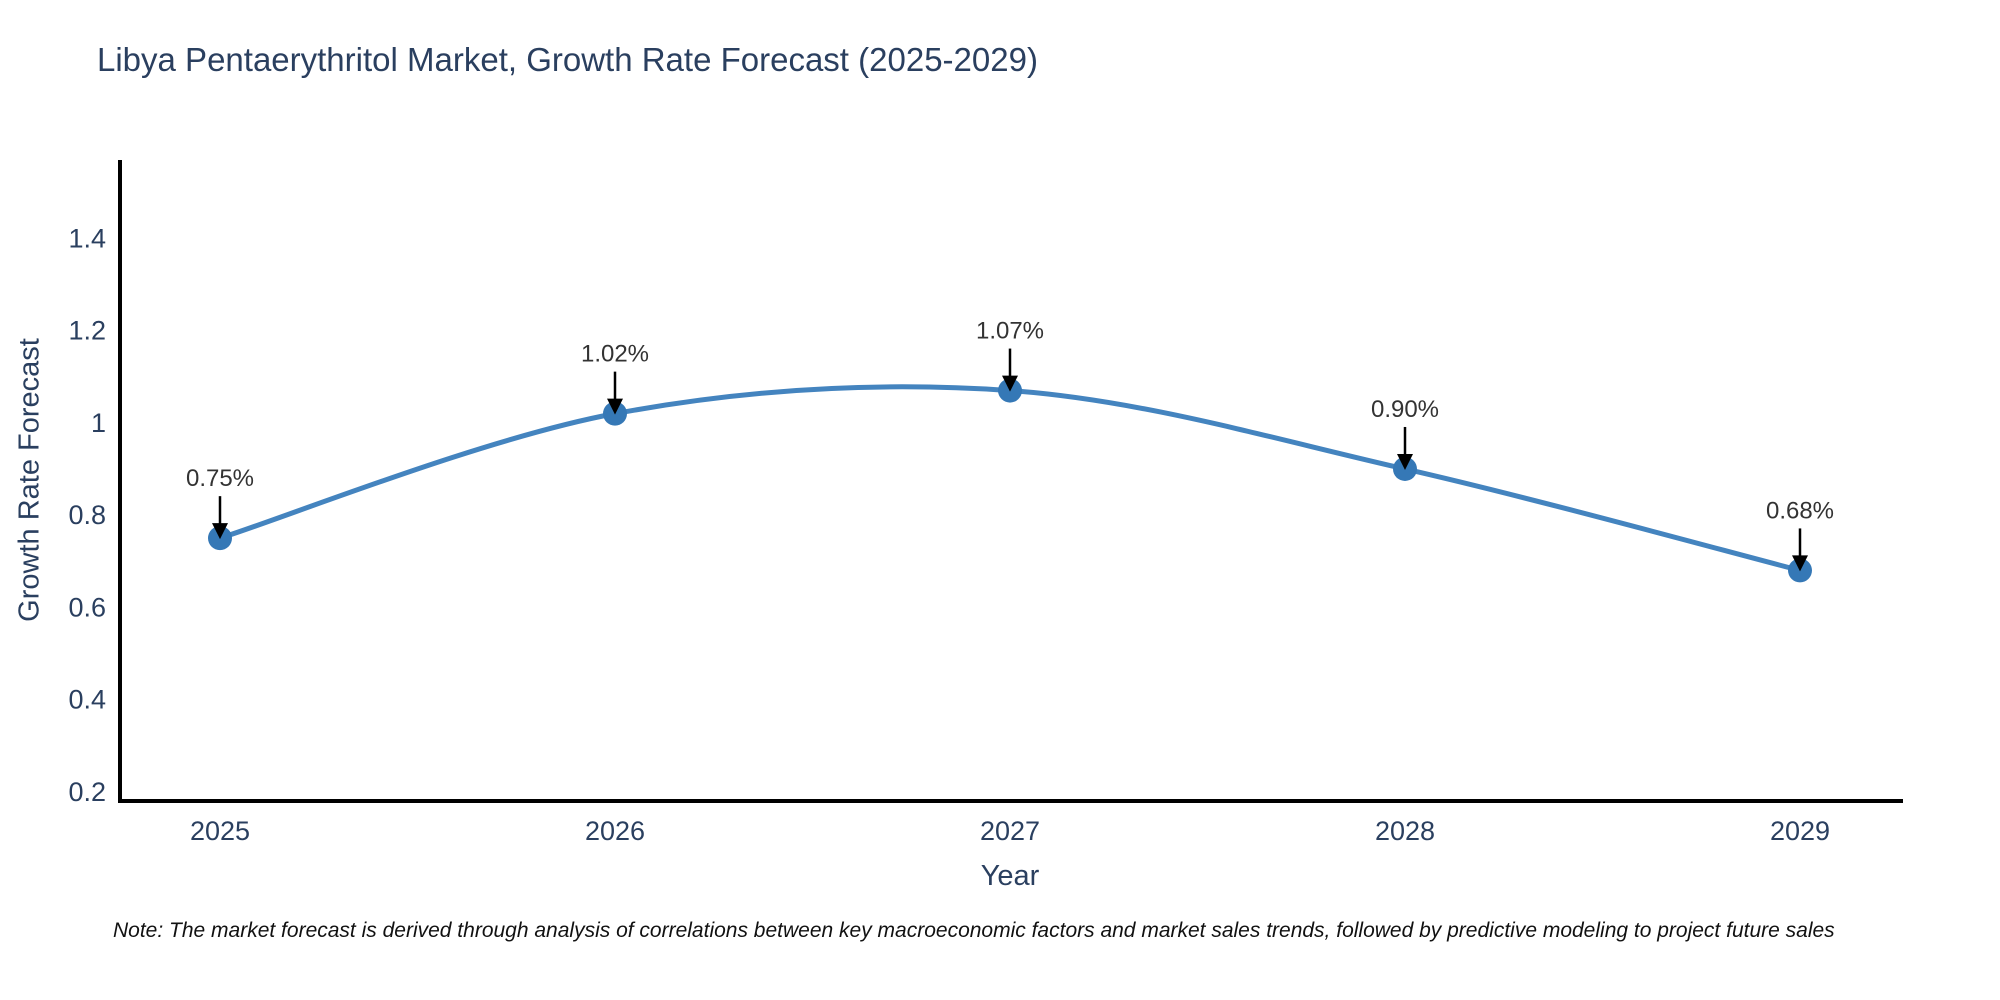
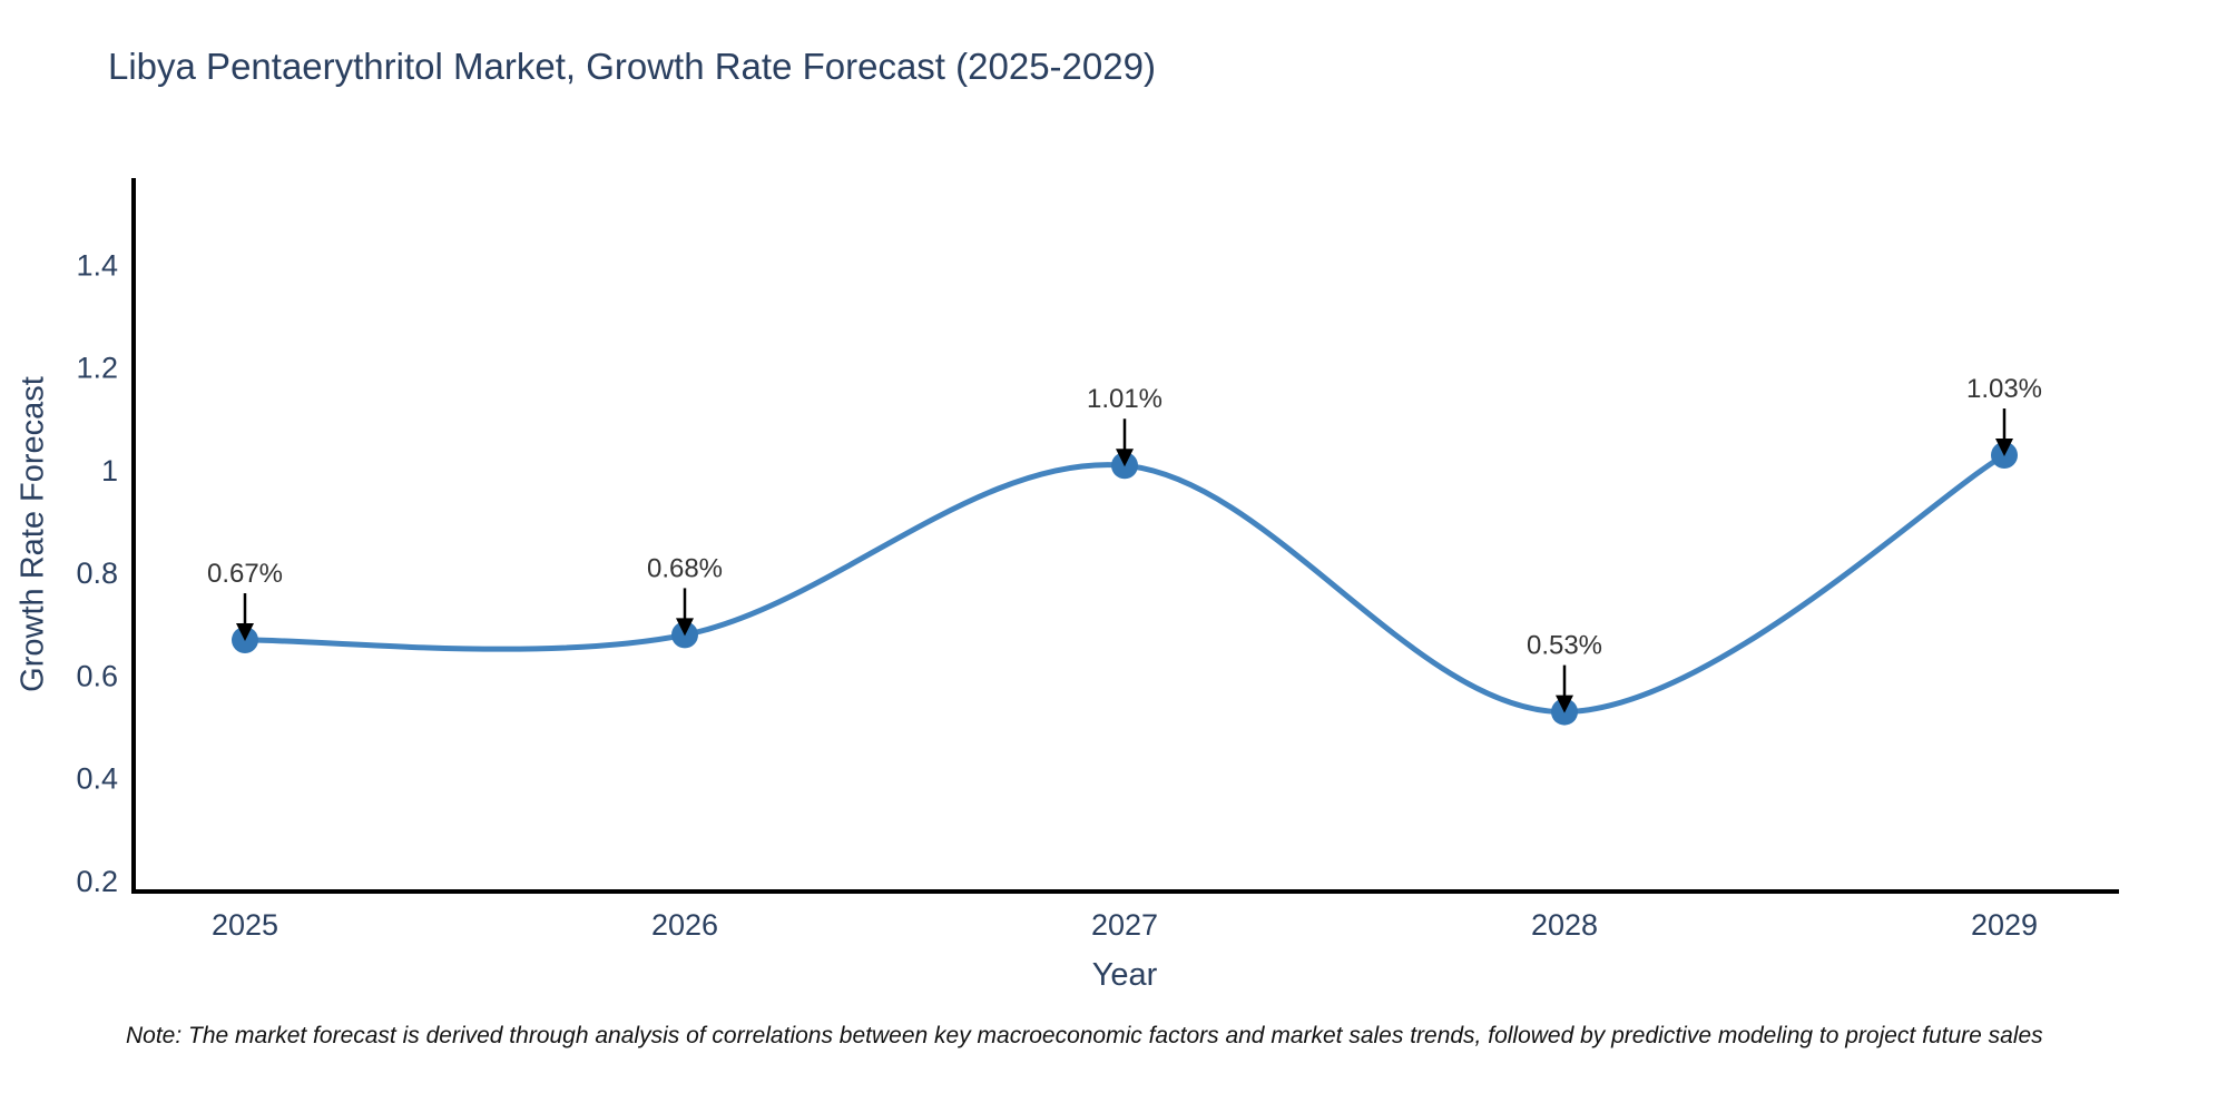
2025: 0.75% -> 0.67%
2026: 1.02% -> 0.68%
2027: 1.07% -> 1.01%
2028: 0.90% -> 0.53%
2029: 0.68% -> 1.03%
